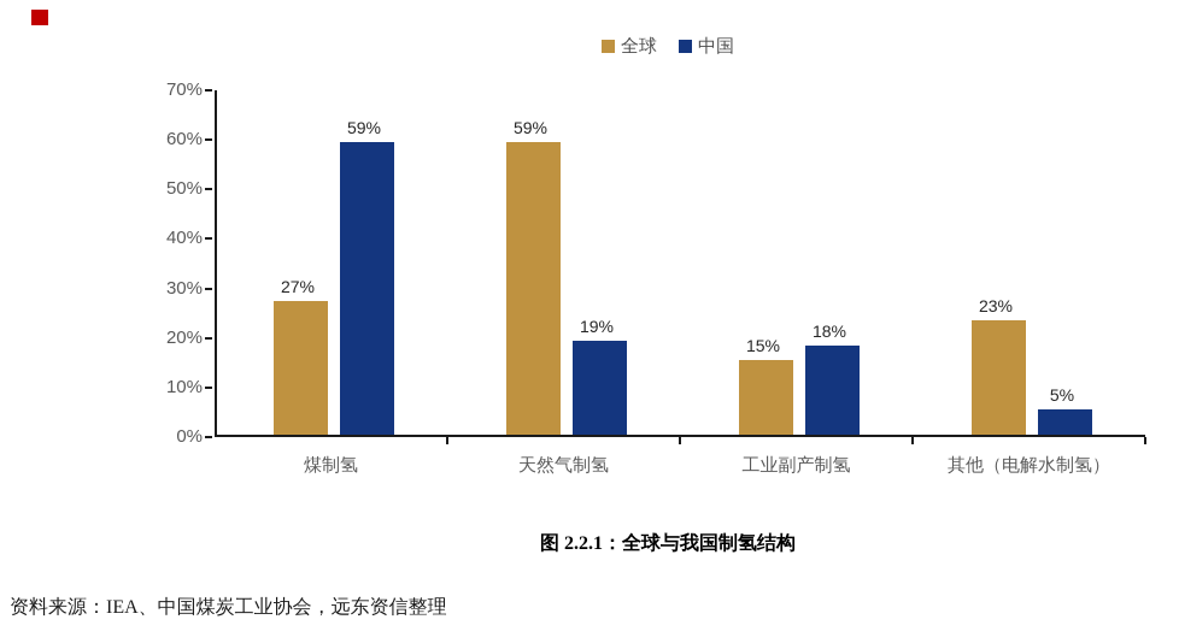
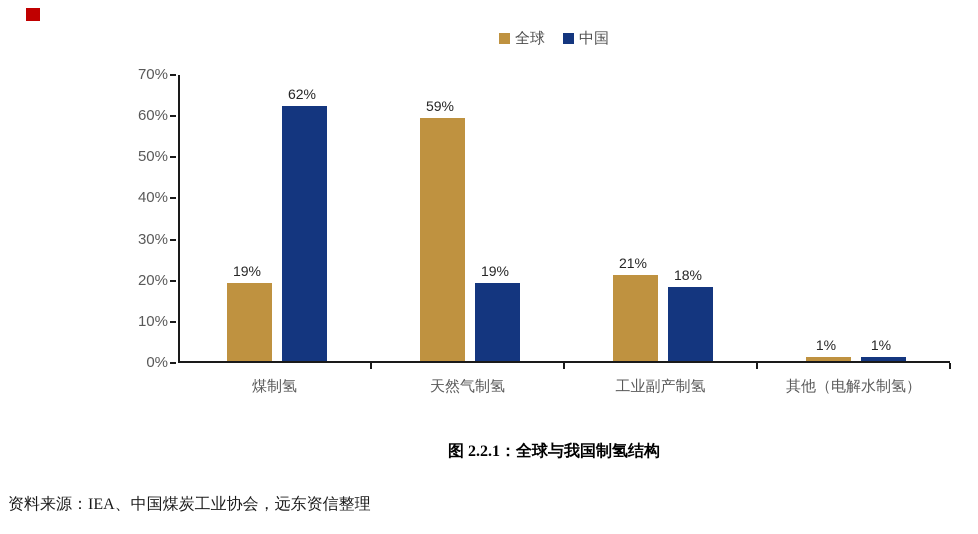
全球/煤制氢: 27% -> 19%
中国/煤制氢: 59% -> 62%
全球/工业副产制氢: 15% -> 21%
全球/其他（电解水制氢）: 23% -> 1%
中国/其他（电解水制氢）: 5% -> 1%
